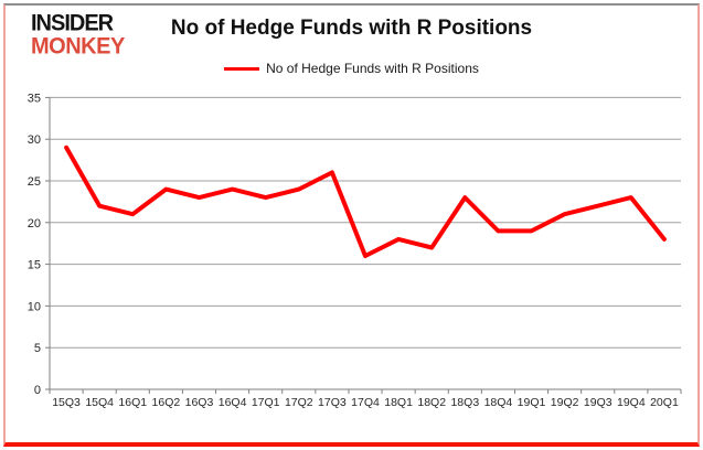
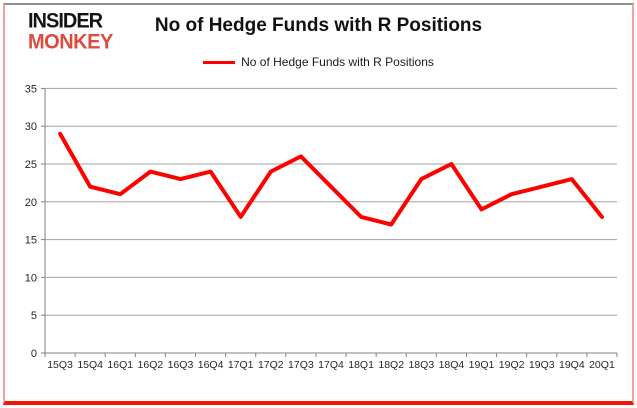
17Q1: 23 -> 18
17Q4: 16 -> 22
18Q4: 19 -> 25
